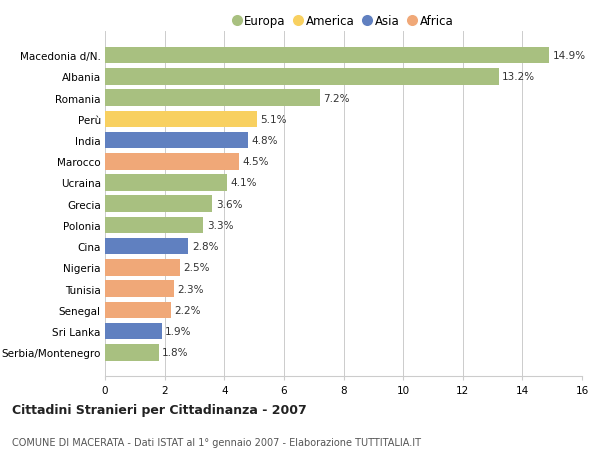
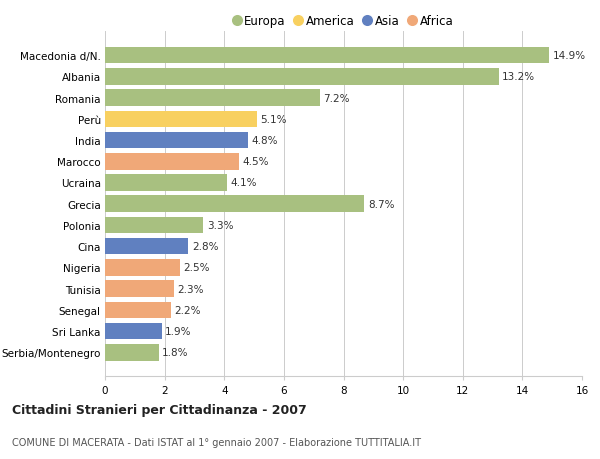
Grecia: 3.6% -> 8.7%
